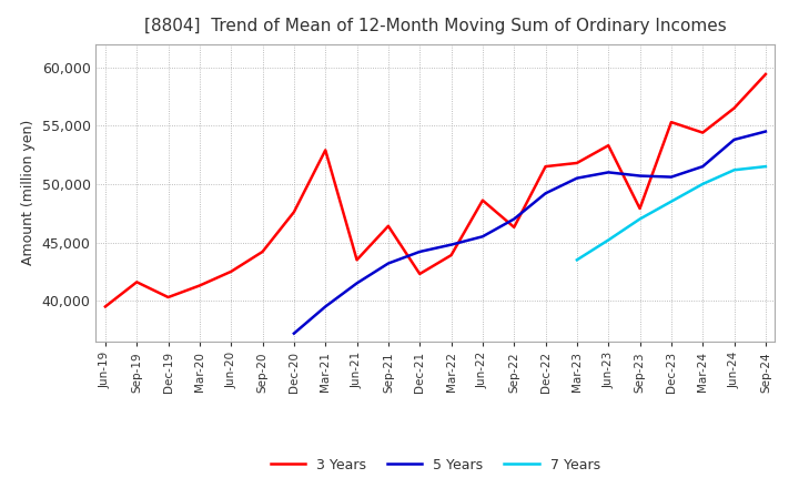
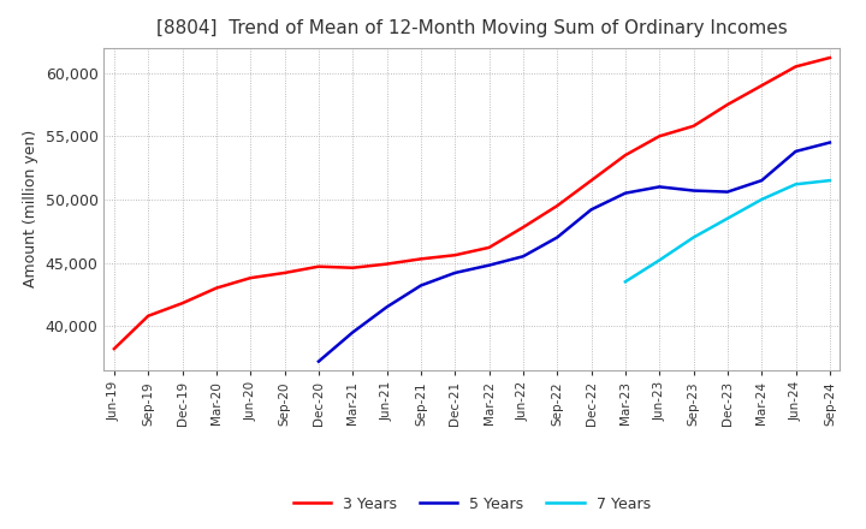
3 Years/Jun-19: 39,500 -> 38,200
3 Years/Sep-19: 41,600 -> 40,800
3 Years/Dec-19: 40,300 -> 41,800
3 Years/Mar-20: 41,300 -> 43,000
3 Years/Jun-20: 42,500 -> 43,800
3 Years/Dec-20: 47,600 -> 44,700
3 Years/Mar-21: 52,900 -> 44,600
3 Years/Jun-21: 43,500 -> 44,900
3 Years/Sep-21: 46,400 -> 45,300
3 Years/Dec-21: 42,300 -> 45,600
3 Years/Mar-22: 43,900 -> 46,200
3 Years/Jun-22: 48,600 -> 47,800
3 Years/Sep-22: 46,300 -> 49,500
3 Years/Mar-23: 51,800 -> 53,500
3 Years/Jun-23: 53,300 -> 55,000
3 Years/Sep-23: 47,900 -> 55,800
3 Years/Dec-23: 55,300 -> 57,500
3 Years/Mar-24: 54,400 -> 59,000
3 Years/Jun-24: 56,500 -> 60,500
3 Years/Sep-24: 59,400 -> 61,200
